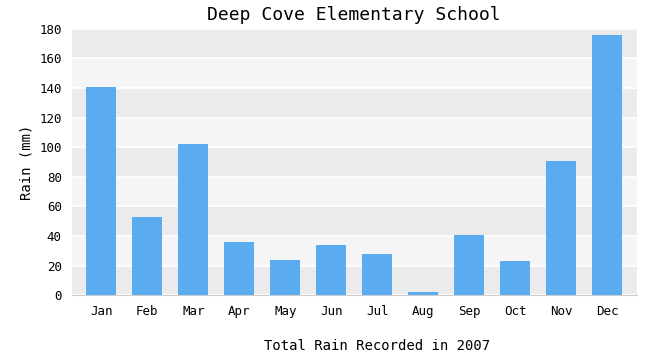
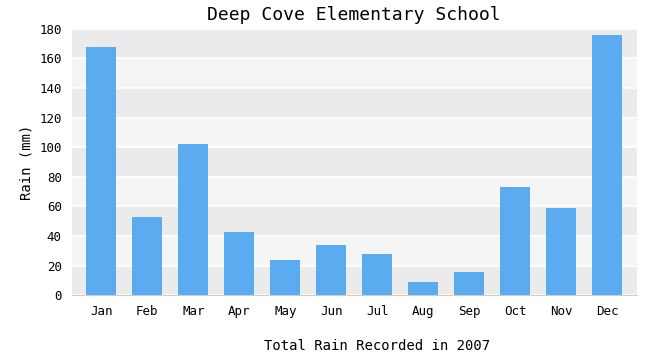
Jan: 141 -> 168
Apr: 36 -> 43
Aug: 2 -> 9
Sep: 41 -> 16
Oct: 23 -> 73
Nov: 91 -> 59
